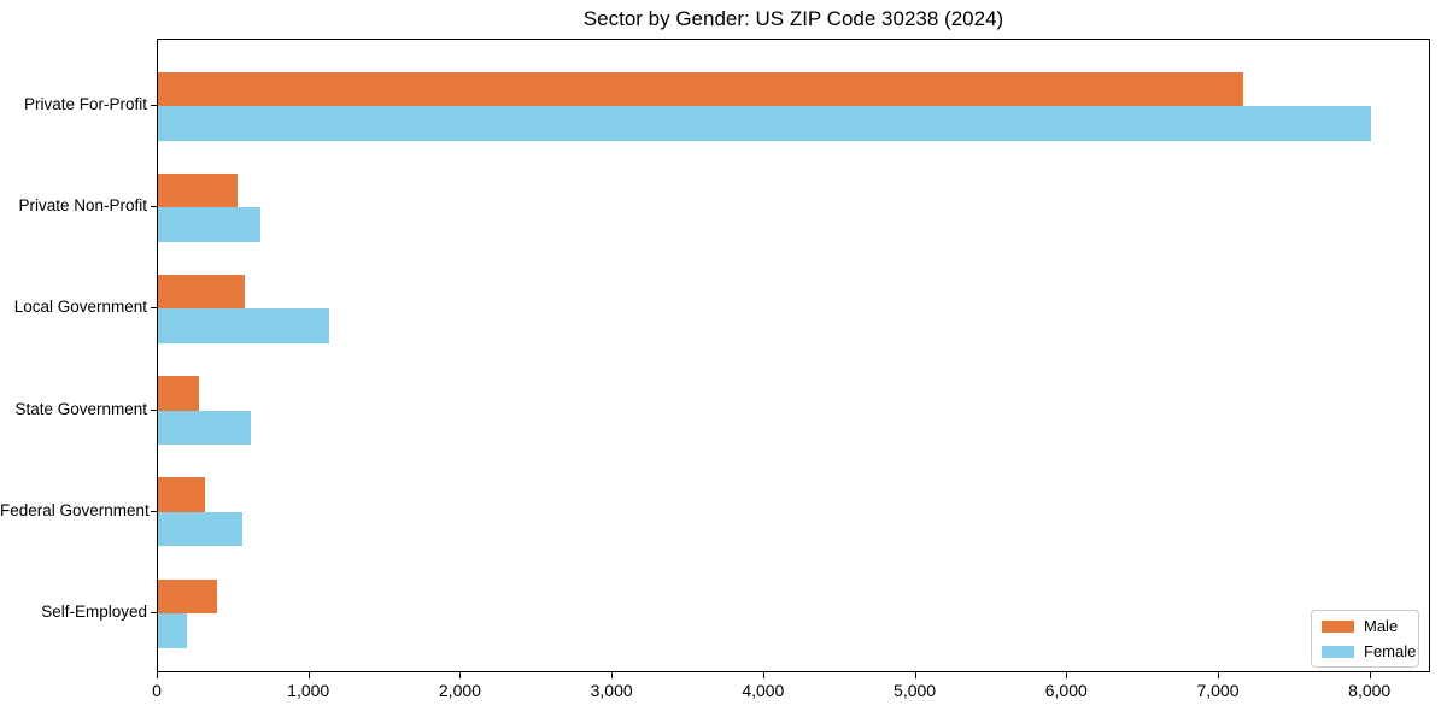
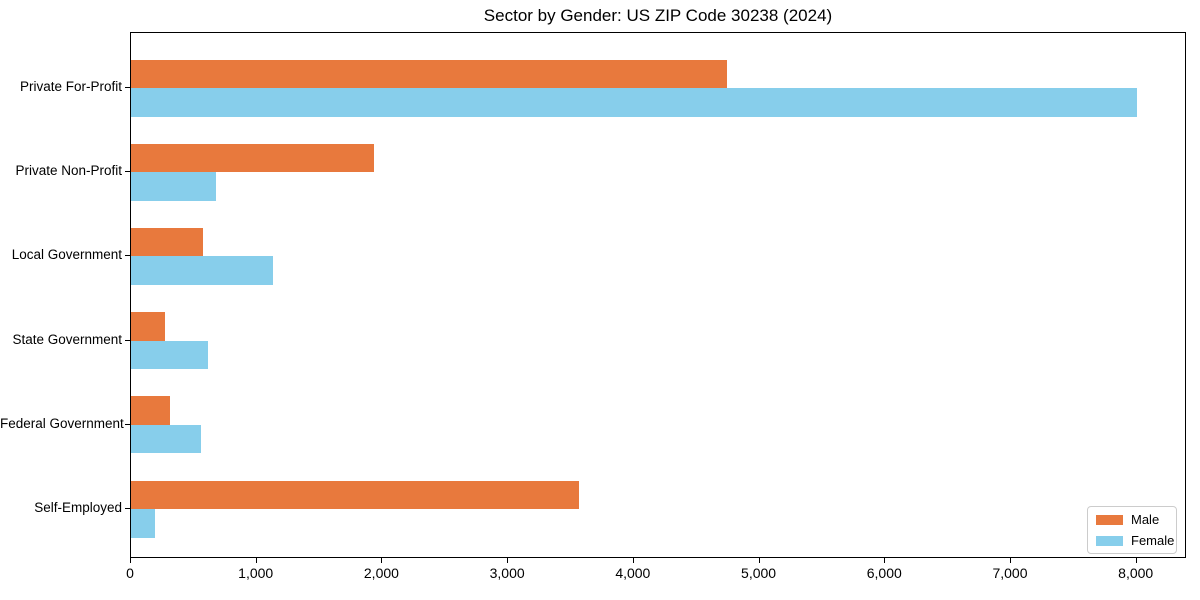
Male/Private For-Profit: 7160 -> 4740
Male/Private Non-Profit: 520 -> 1930
Male/Self-Employed: 390 -> 3560
